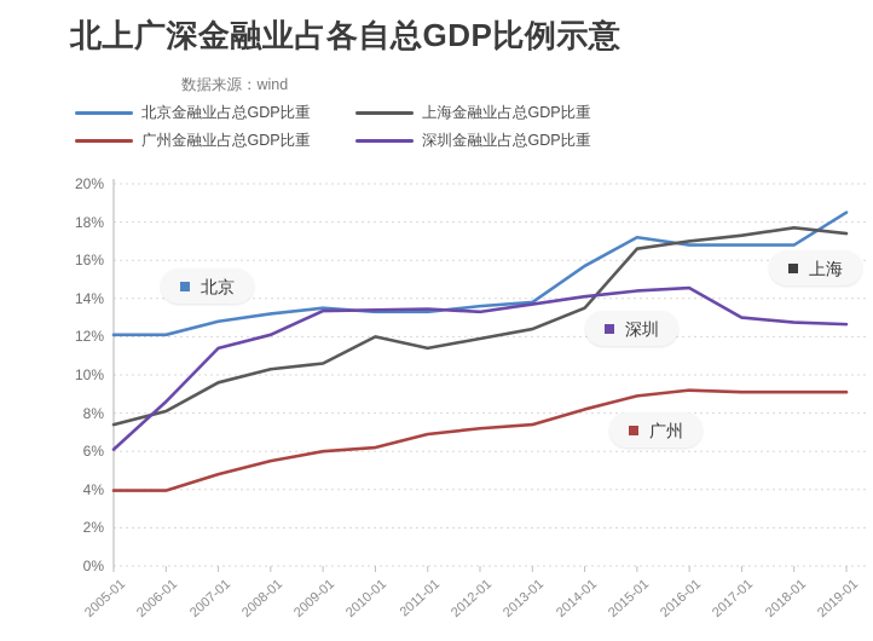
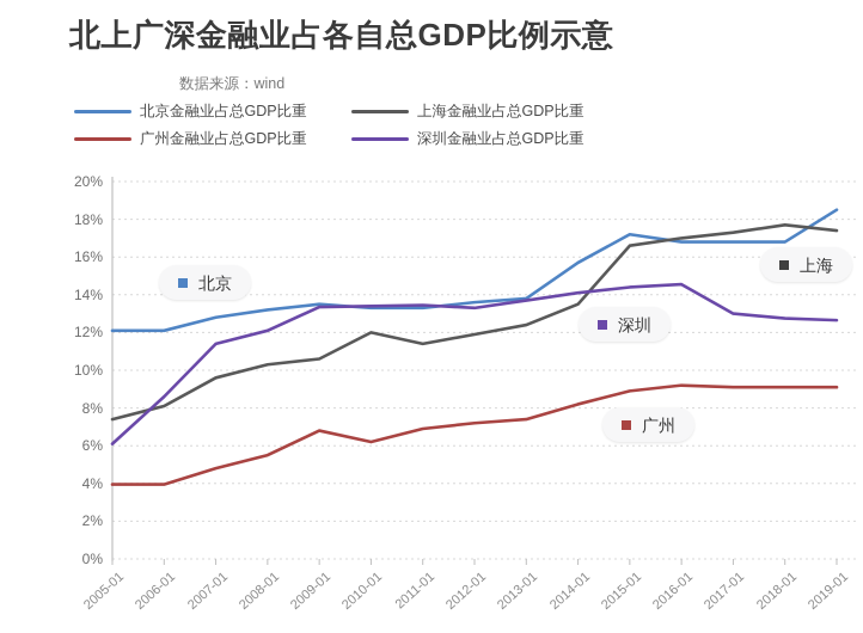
广州金融业占总GDP比重/2009-01: 6.0% -> 6.8%
